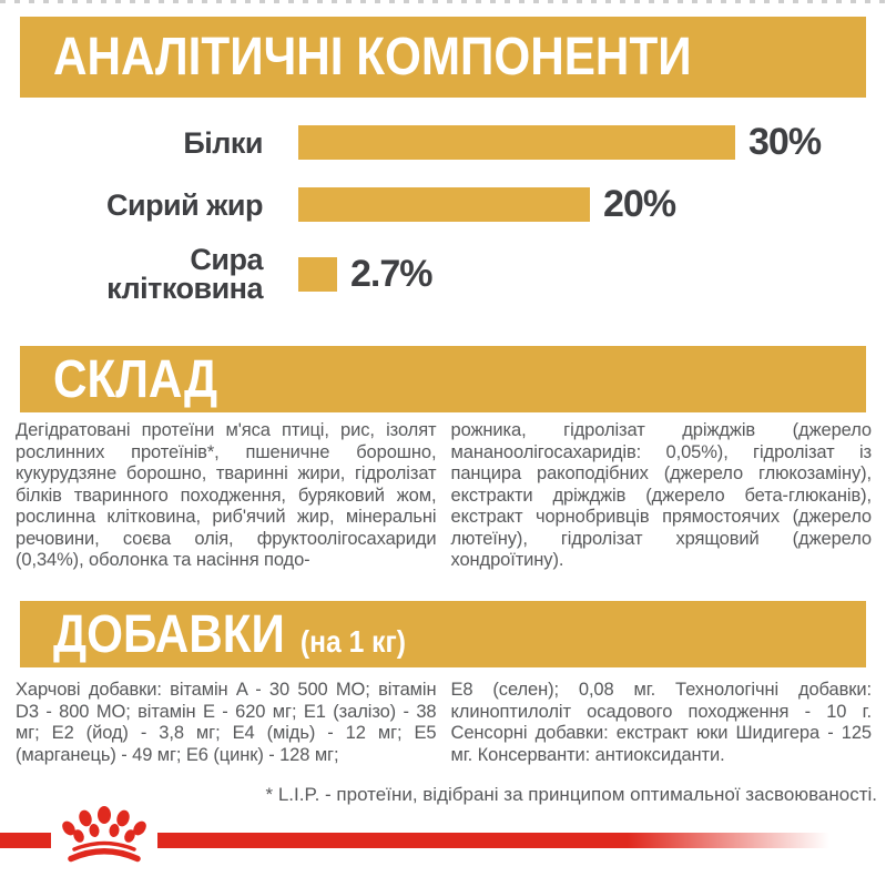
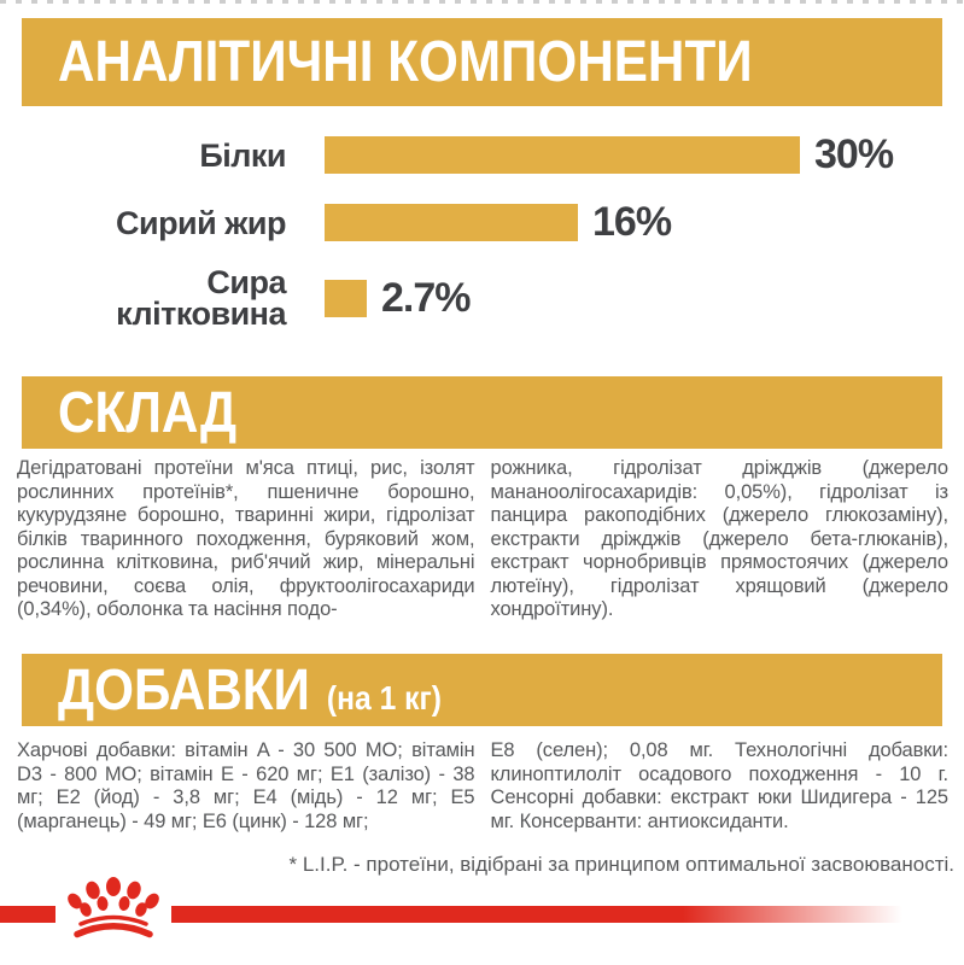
Сирий жир: 20% -> 16%
